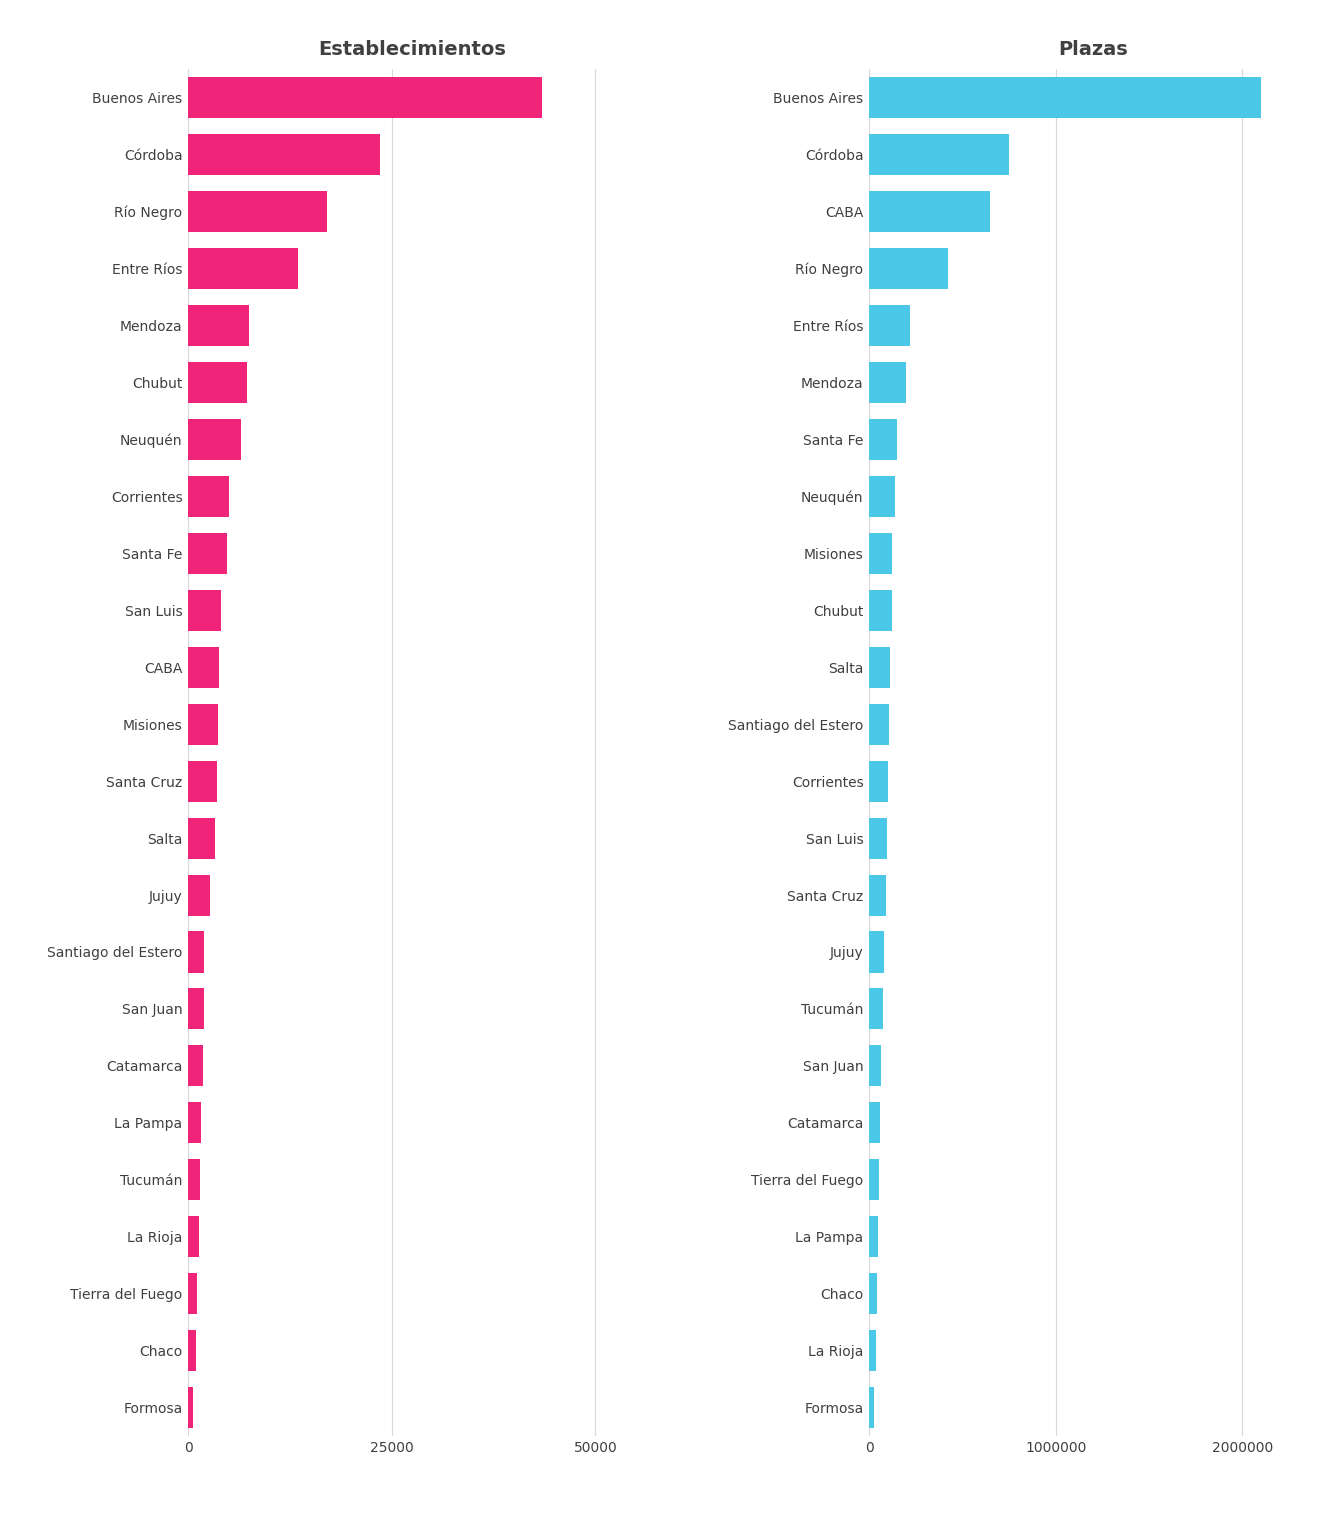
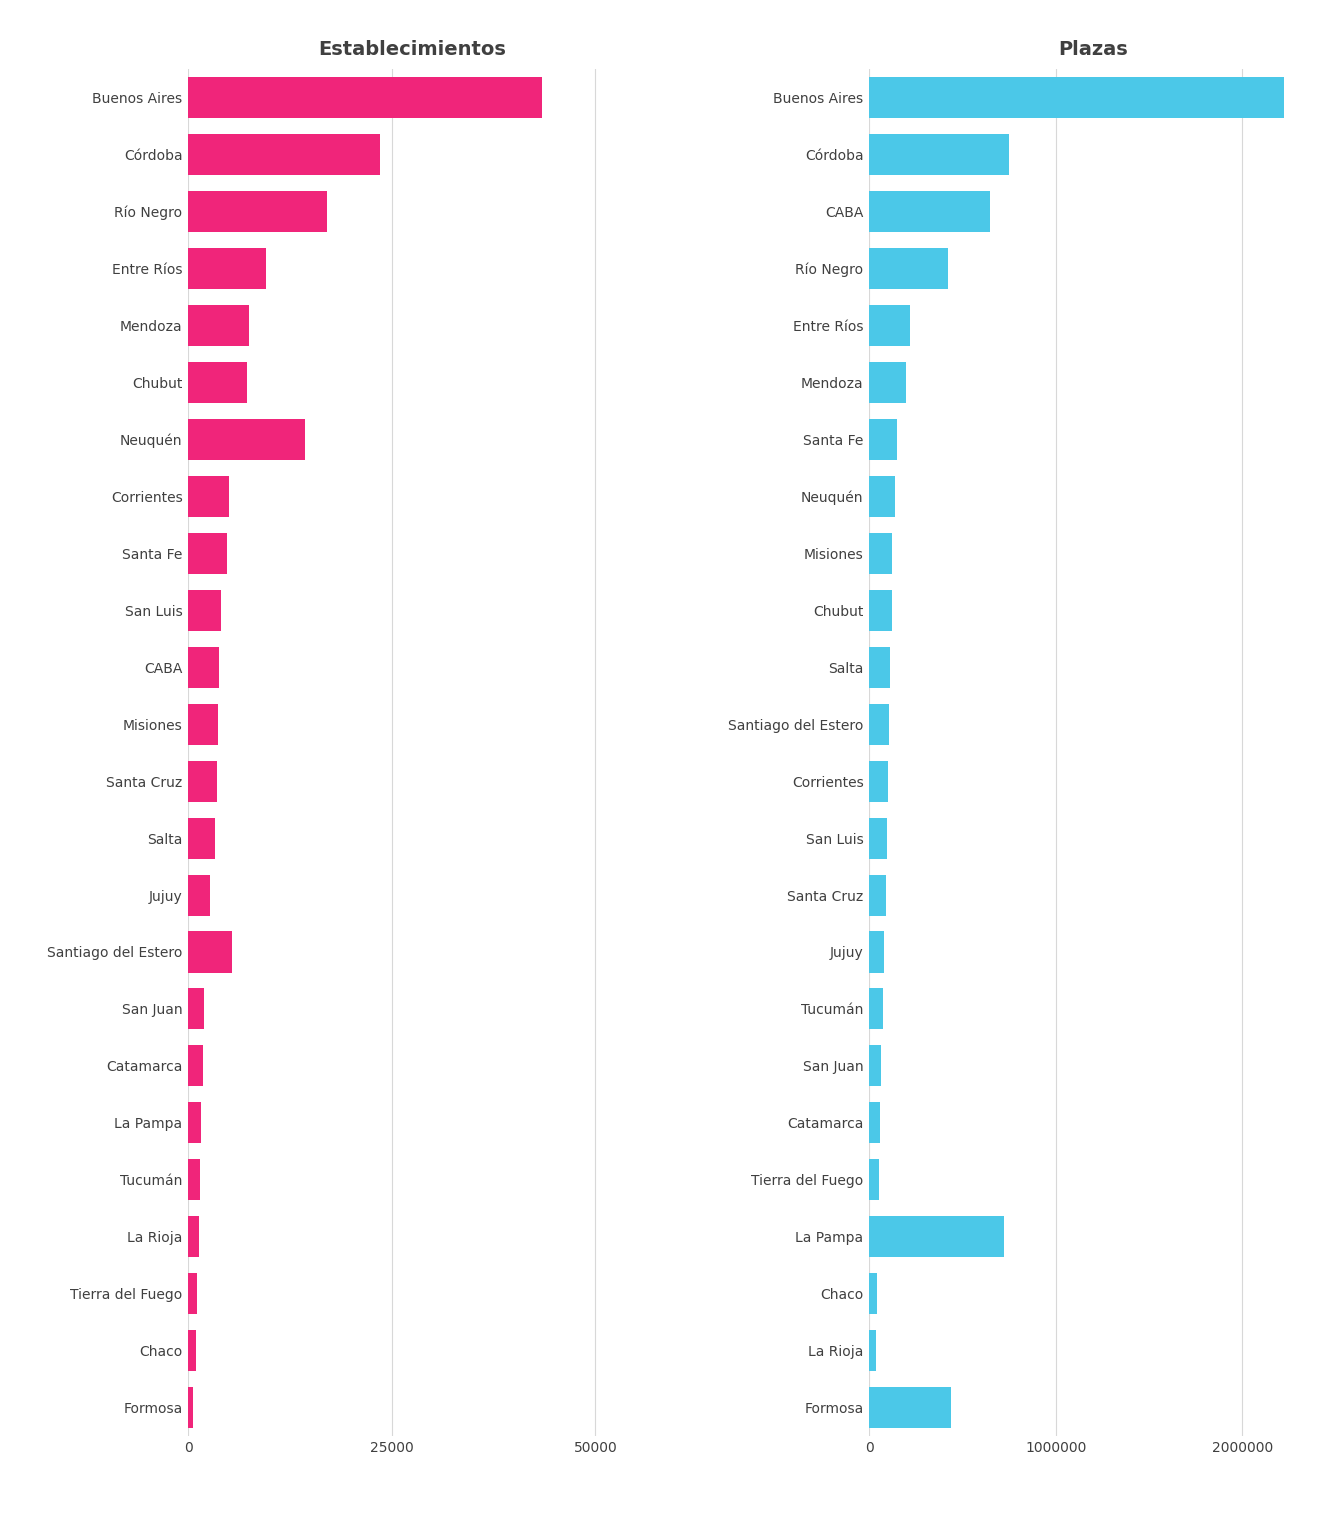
Establecimientos/Entre Ríos: 13500 -> 9600
Establecimientos/Neuquén: 6500 -> 14400
Establecimientos/Santiago del Estero: 2000 -> 5400
Plazas/Buenos Aires: 2100000 -> 2220000
Plazas/La Pampa: 50000 -> 720000
Plazas/Formosa: 30000 -> 440000
